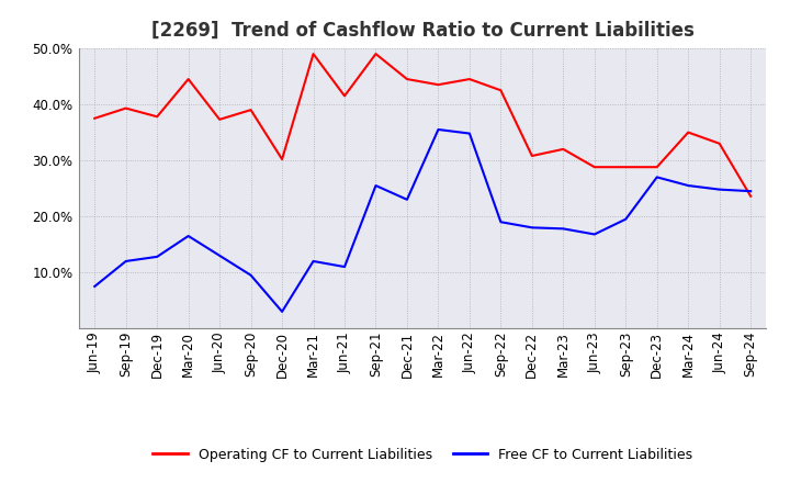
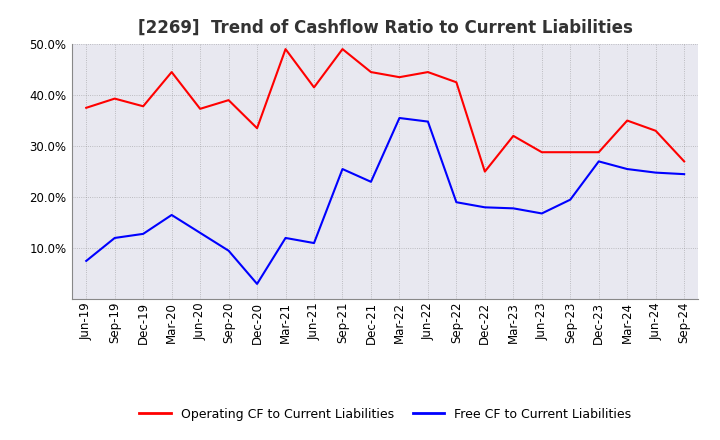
Operating CF to Current Liabilities/Dec-20: 30.2% -> 33.5%
Operating CF to Current Liabilities/Dec-22: 30.8% -> 25.0%
Operating CF to Current Liabilities/Sep-24: 23.6% -> 27.0%
